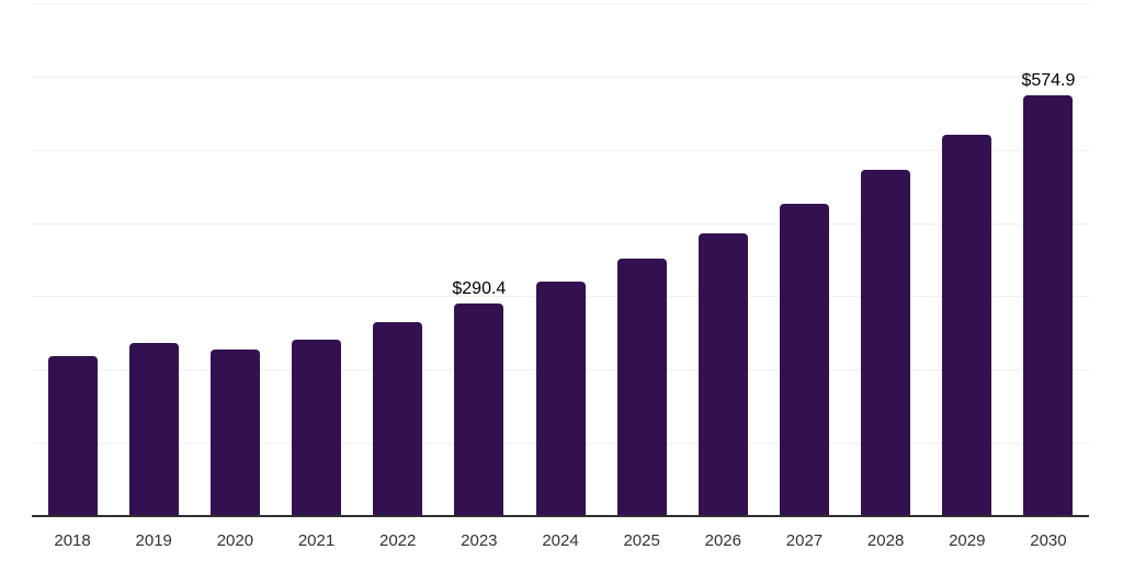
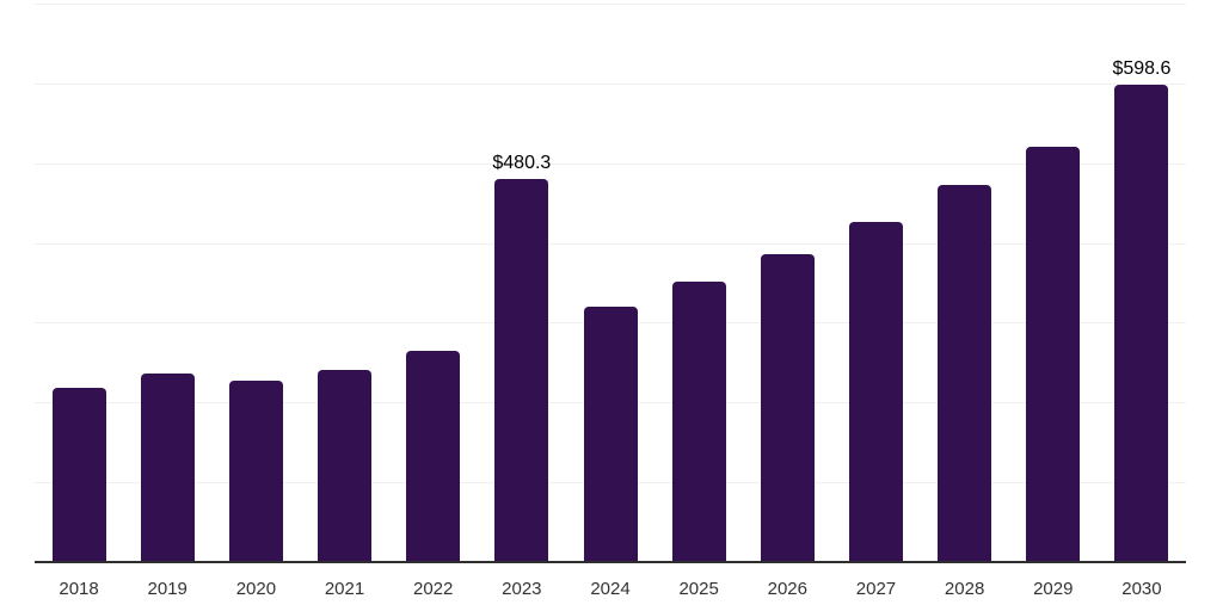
2023: $290.4 -> $480.3
2030: $574.9 -> $598.6
